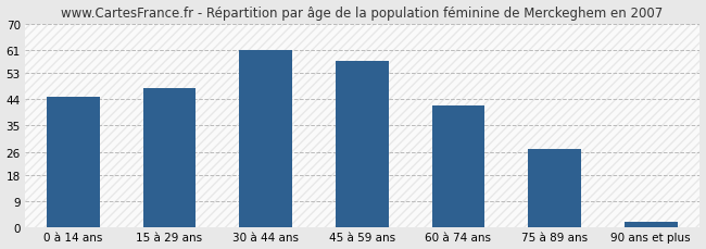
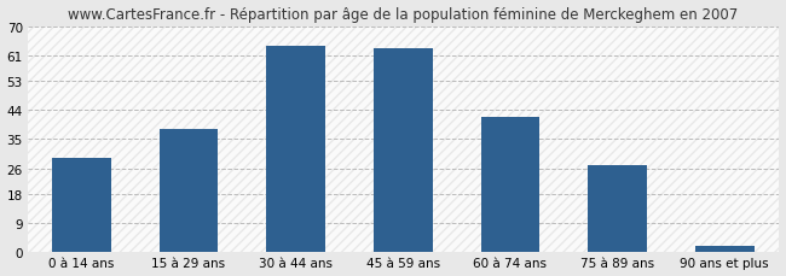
0 à 14 ans: 45 -> 29
15 à 29 ans: 48 -> 38
30 à 44 ans: 61 -> 64
45 à 59 ans: 57 -> 63
